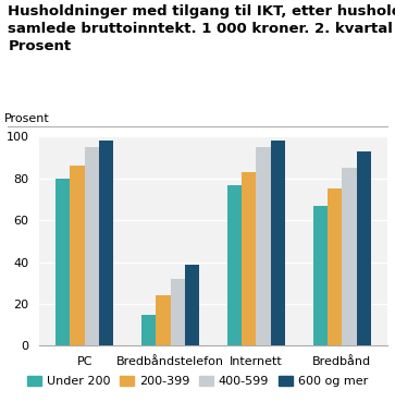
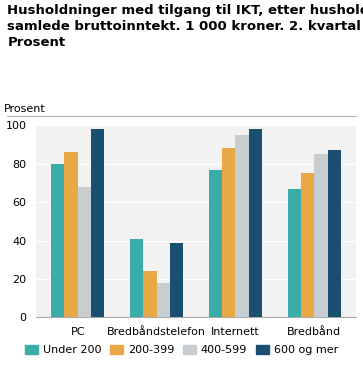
400-599/PC: 95 -> 68
Under 200/Bredbåndstelefon: 15 -> 41
400-599/Bredbåndstelefon: 32 -> 18
200-399/Internett: 83 -> 88
600 og mer/Bredbånd: 93 -> 87
